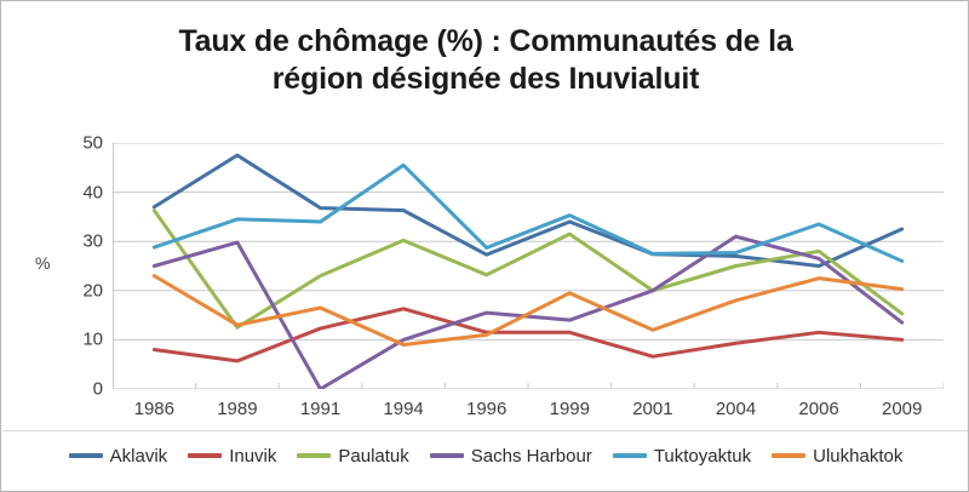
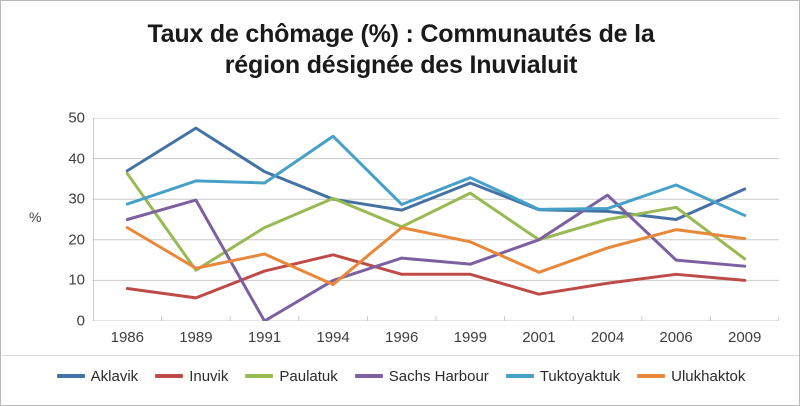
Aklavik/1994: 36 -> 30
Ulukhaktok/1996: 11 -> 23
Sachs Harbour/2006: 26 -> 15
